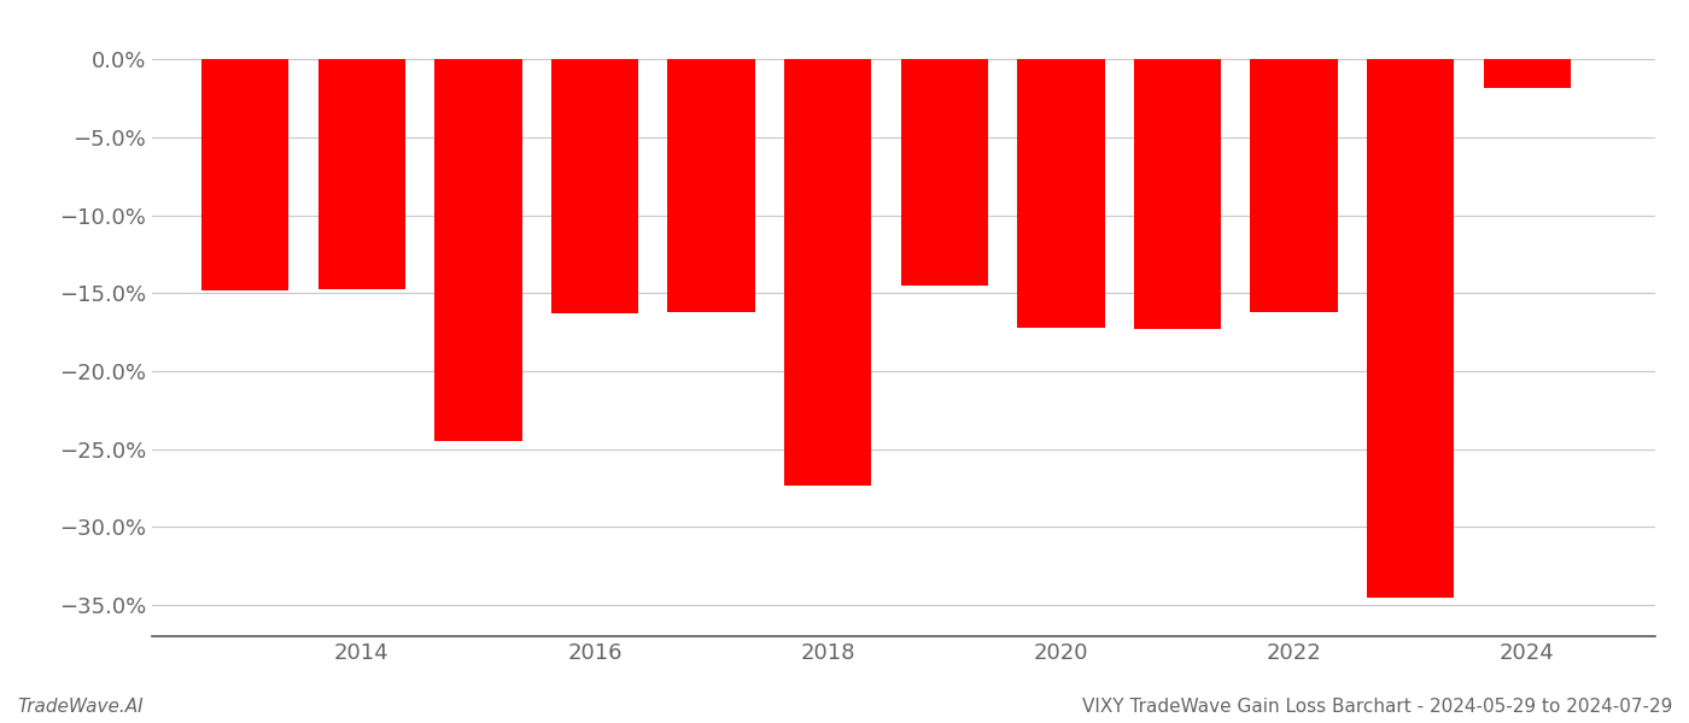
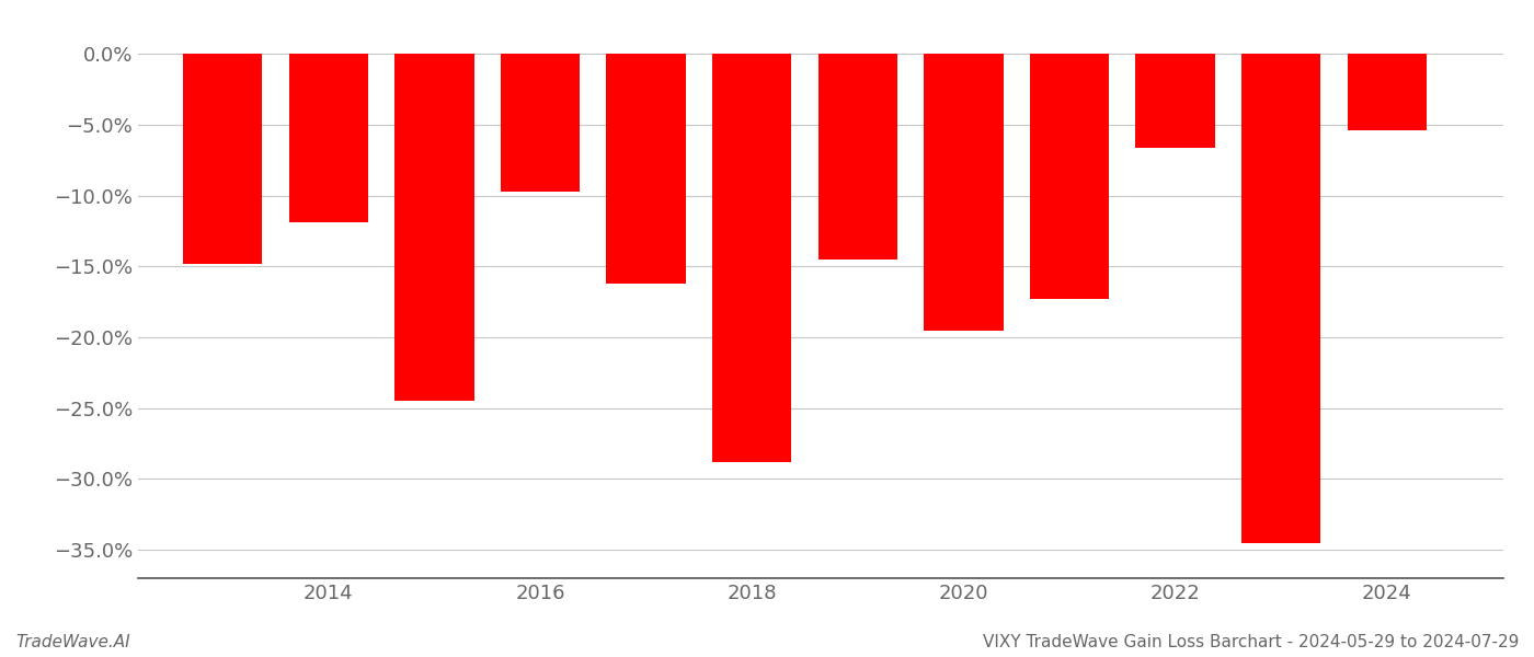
2014: -14.7% -> -11.9%
2016: -16.3% -> -9.7%
2018: -27.3% -> -28.8%
2020: -17.2% -> -19.5%
2022: -16.2% -> -6.6%
2024: -1.8% -> -5.4%
